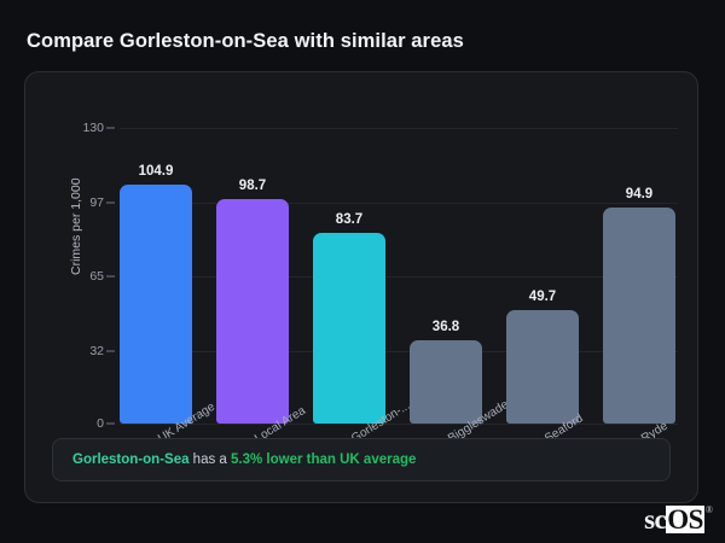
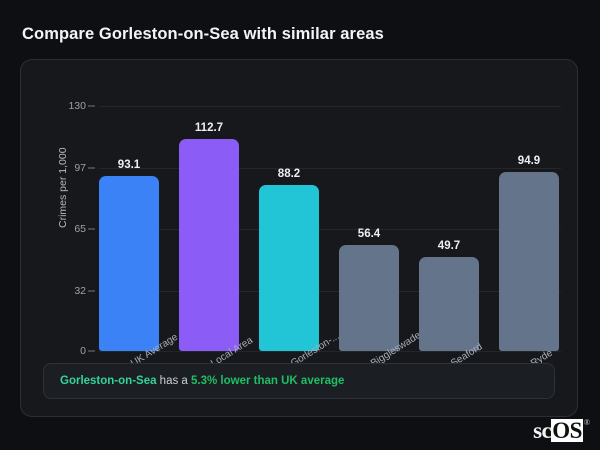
UK Average: 104.9 -> 93.1
Local Area: 98.7 -> 112.7
Gorleston-...: 83.7 -> 88.2
Biggleswade: 36.8 -> 56.4
